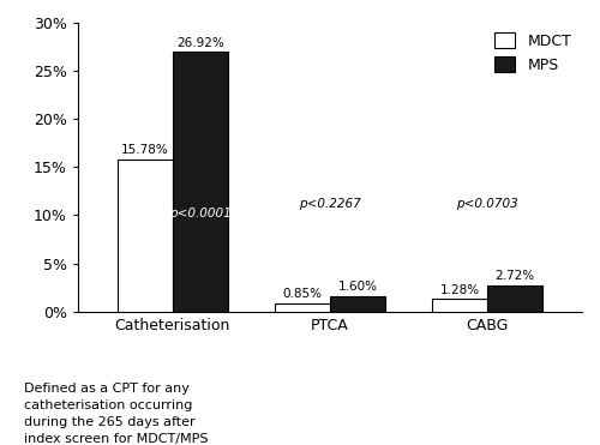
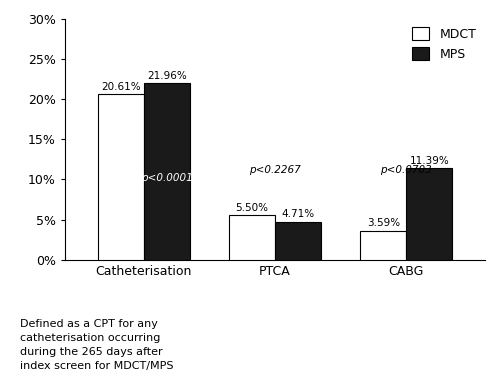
MDCT/Catheterisation: 15.78% -> 20.61%
MPS/Catheterisation: 26.92% -> 21.96%
MDCT/PTCA: 0.85% -> 5.50%
MPS/PTCA: 1.60% -> 4.71%
MDCT/CABG: 1.28% -> 3.59%
MPS/CABG: 2.72% -> 11.39%
